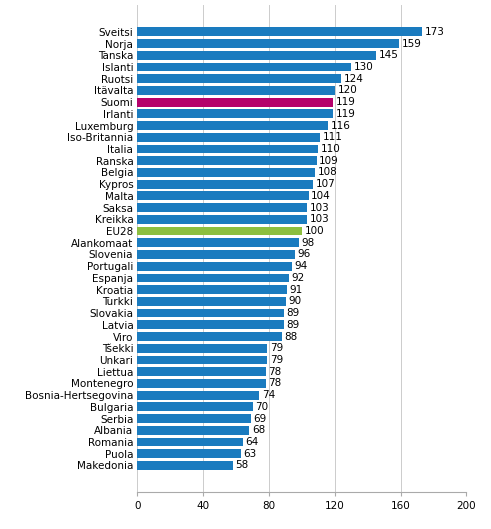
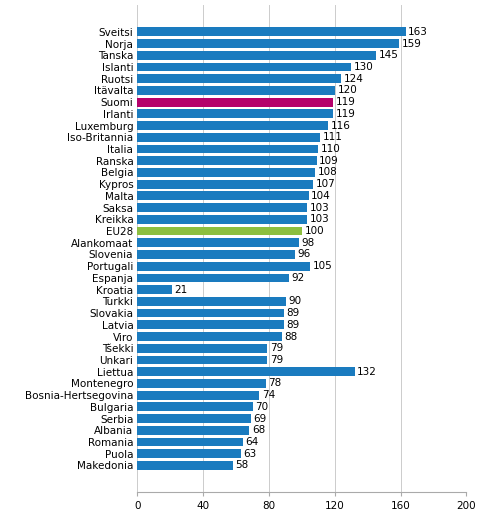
Sveitsi: 173 -> 163
Portugali: 94 -> 105
Kroatia: 91 -> 21
Liettua: 78 -> 132
